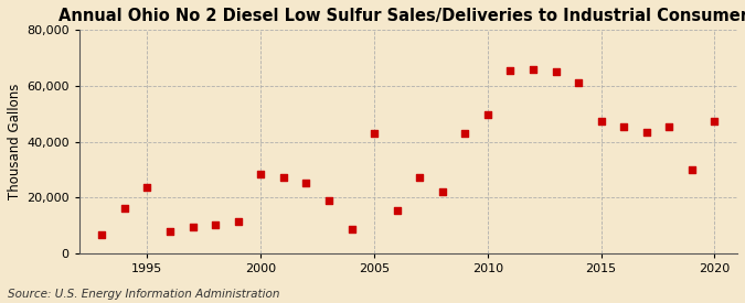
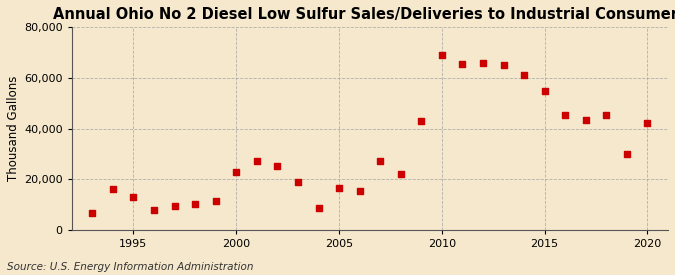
1995: 23,500 -> 13,000
2000: 28,500 -> 23,000
2005: 43,000 -> 16,500
2010: 49,500 -> 69,000
2015: 47,500 -> 55,000
2020: 47,500 -> 42,000
